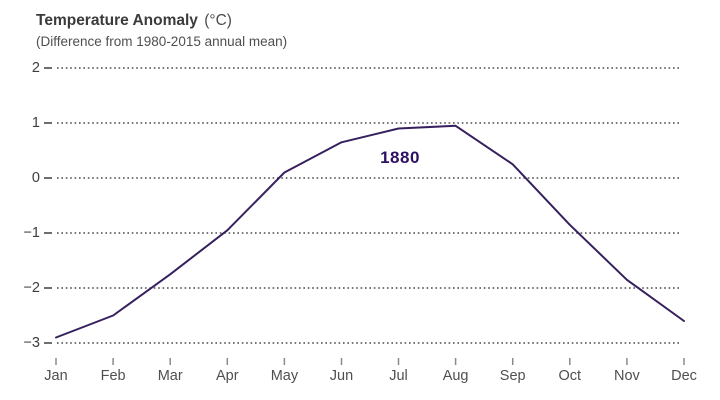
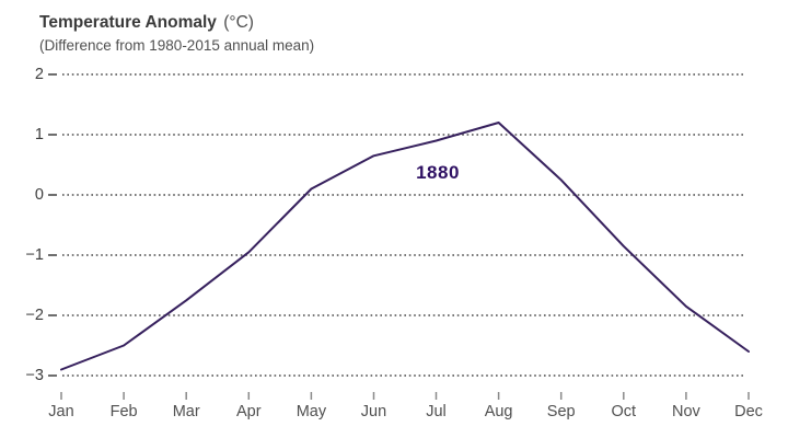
Aug: 0.9 -> 1.2
